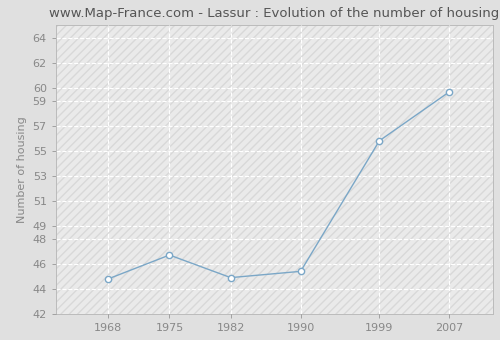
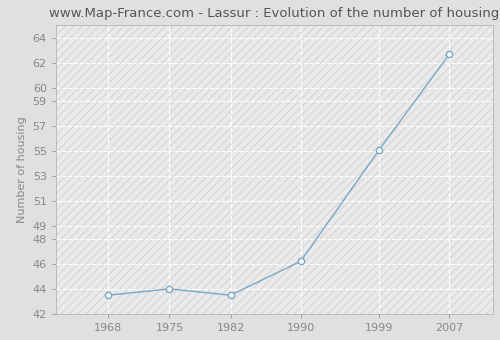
1968: 44.8 -> 43.5
1975: 46.7 -> 44.0
1982: 44.9 -> 43.5
1990: 45.4 -> 46.2
1999: 55.8 -> 55.1
2007: 59.7 -> 62.7
